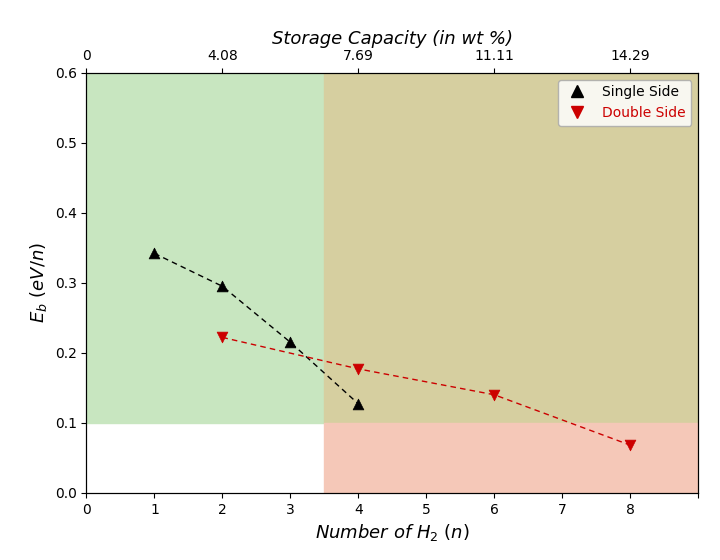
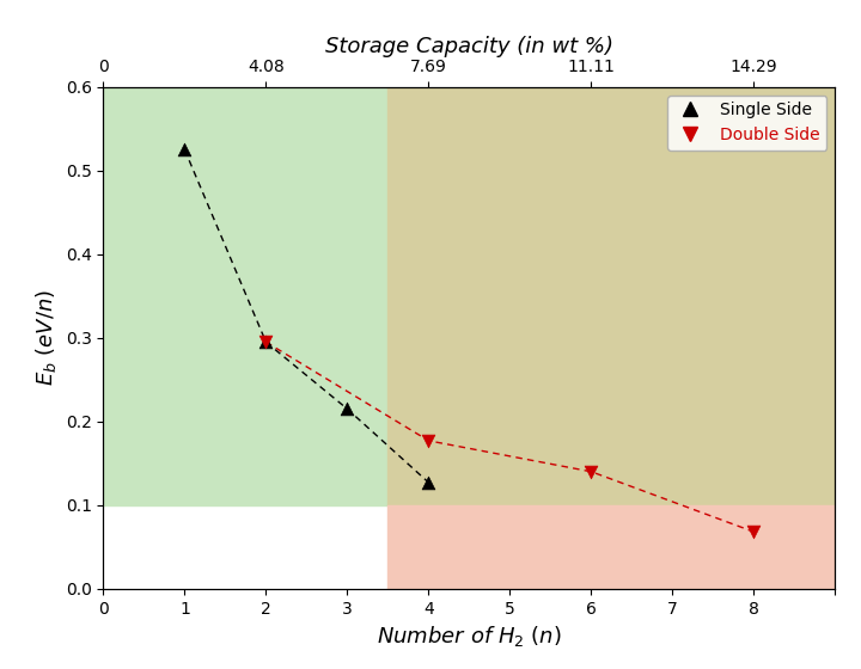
Single Side/1: 0.342 -> 0.525
Double Side/2: 0.222 -> 0.295
